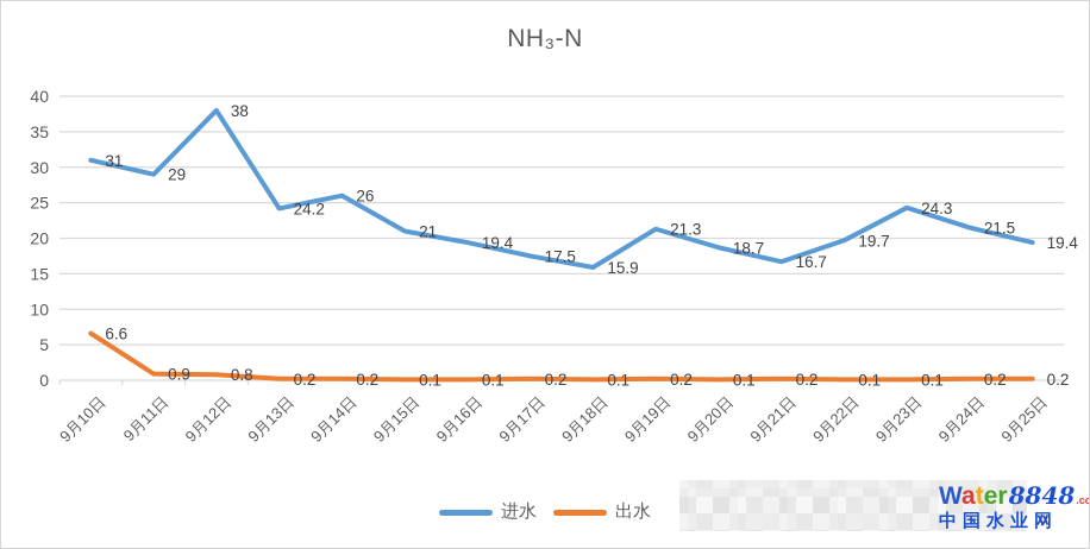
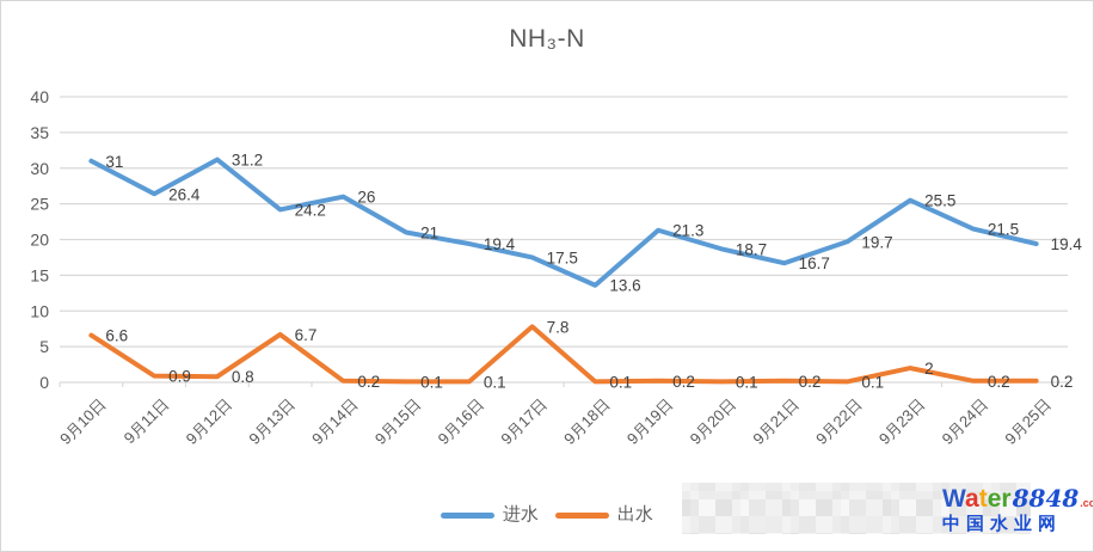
进水/9月11日: 29 -> 26.4
进水/9月12日: 38 -> 31.2
出水/9月13日: 0.2 -> 6.7
出水/9月17日: 0.2 -> 7.8
进水/9月18日: 15.9 -> 13.6
进水/9月23日: 24.3 -> 25.5
出水/9月23日: 0.1 -> 2
